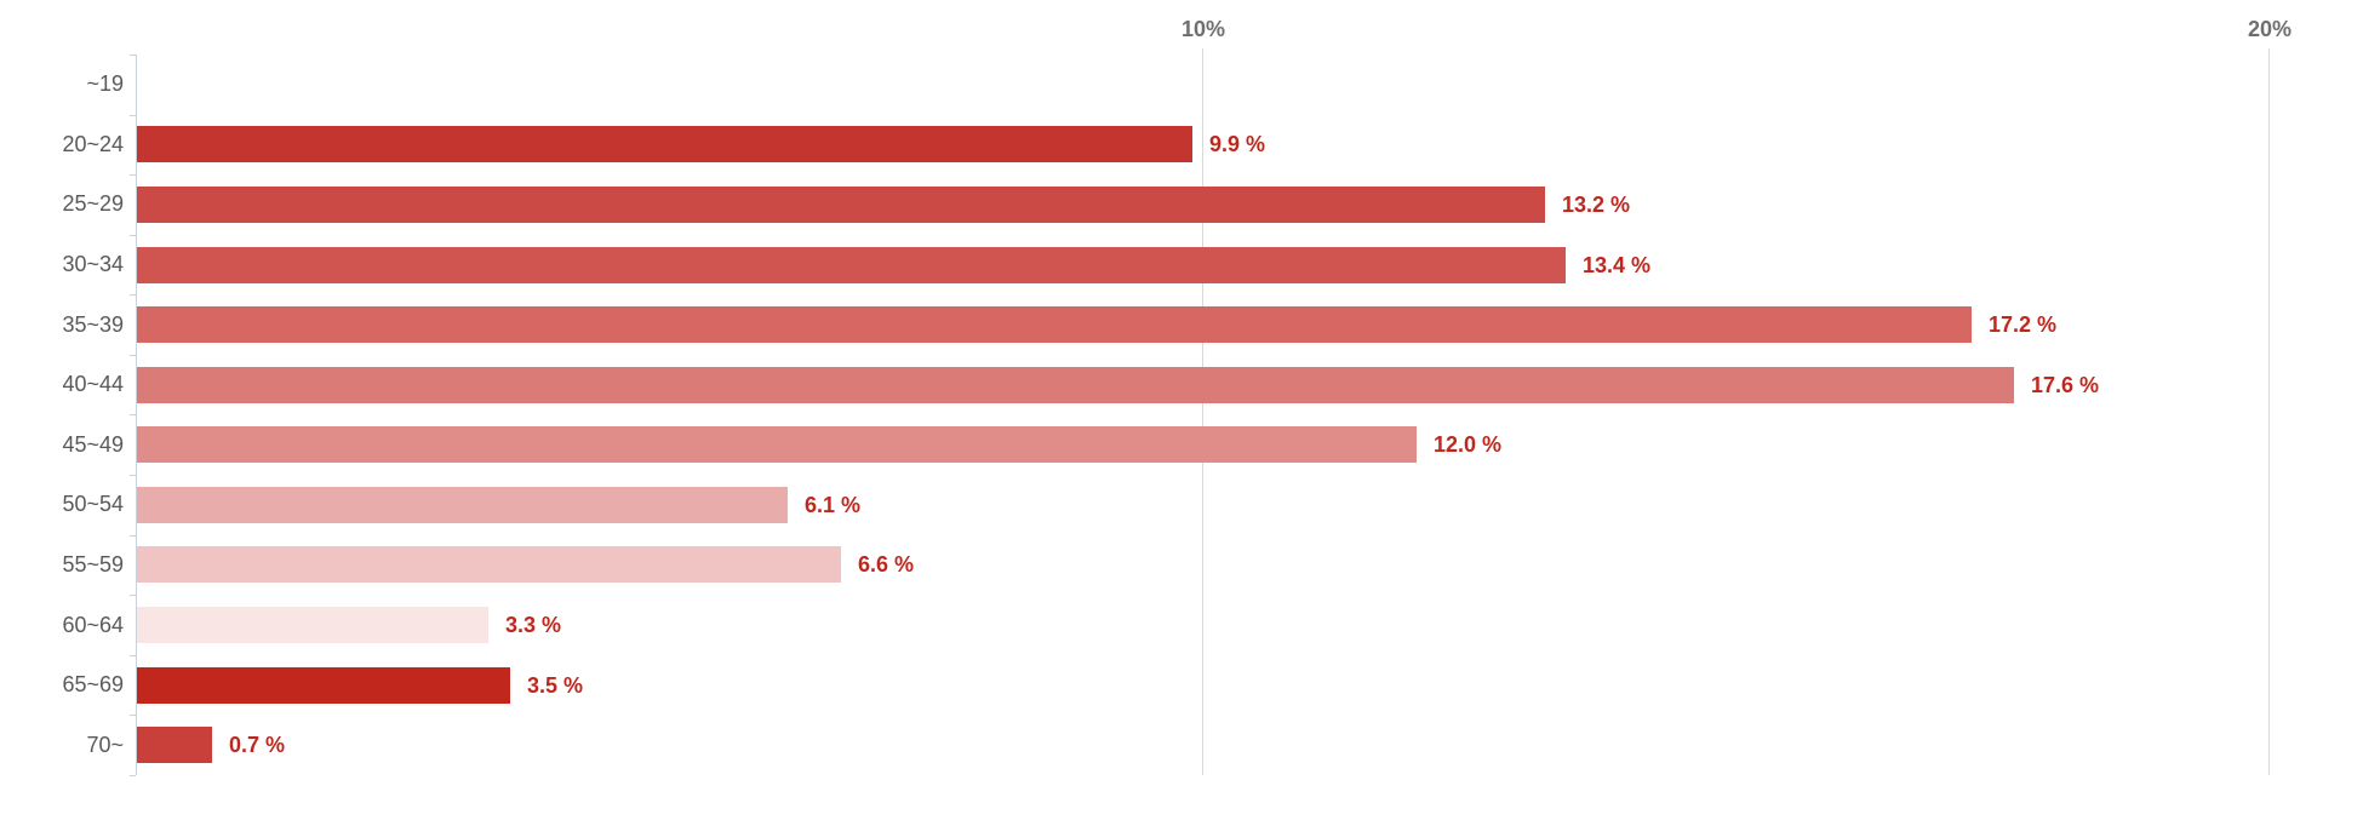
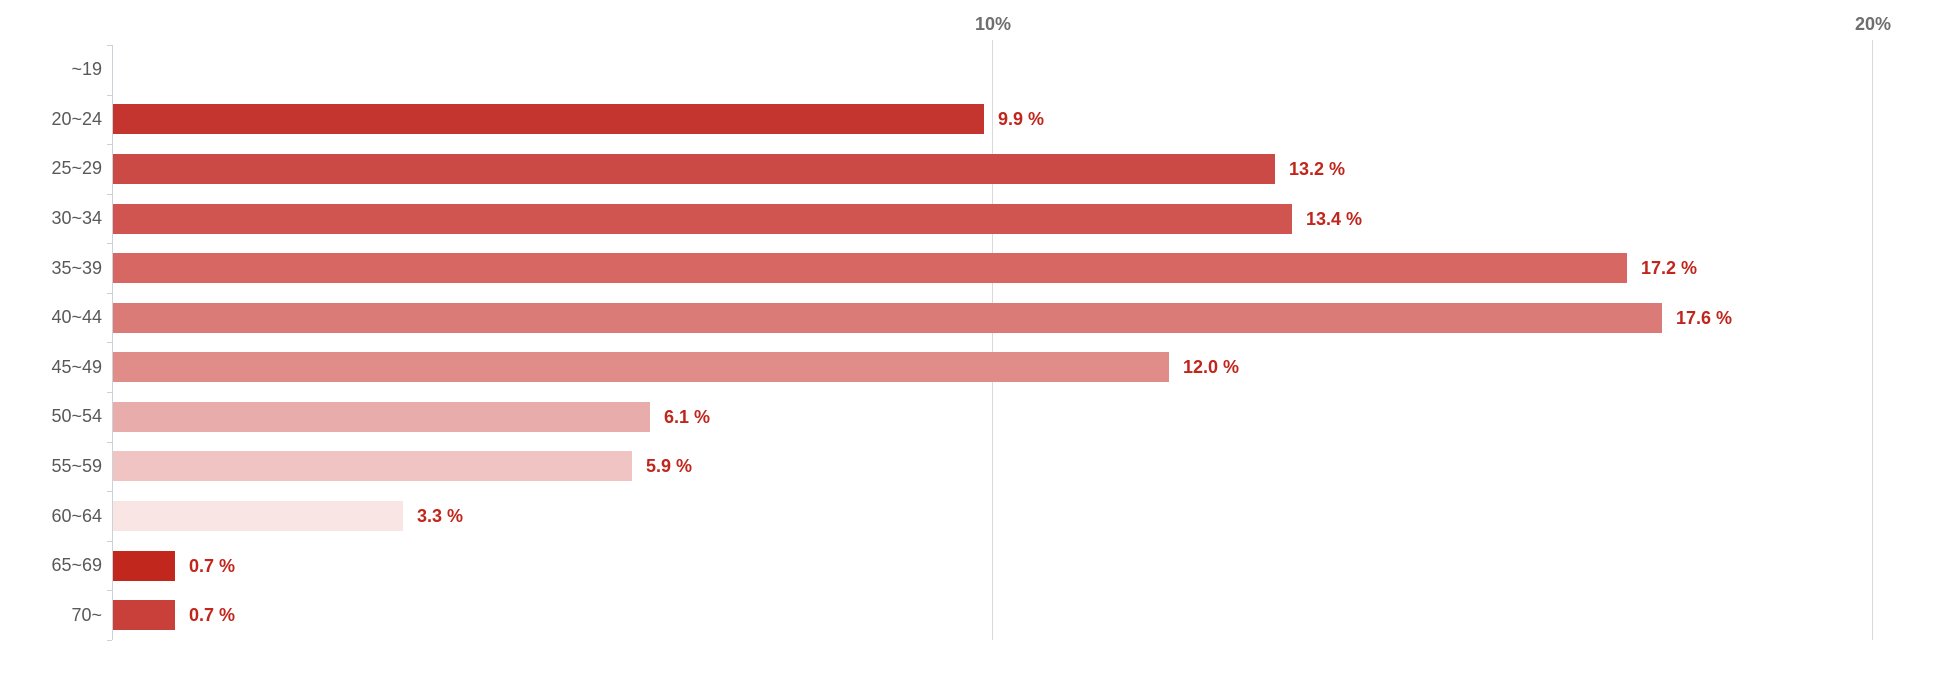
55~59: 6.6 -> 5.9
65~69: 3.5 -> 0.7
